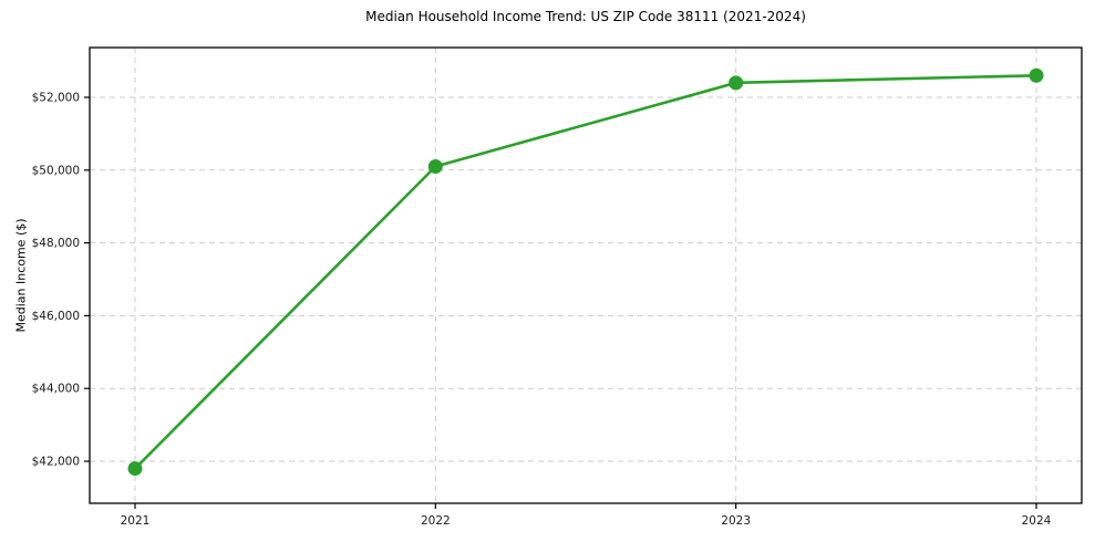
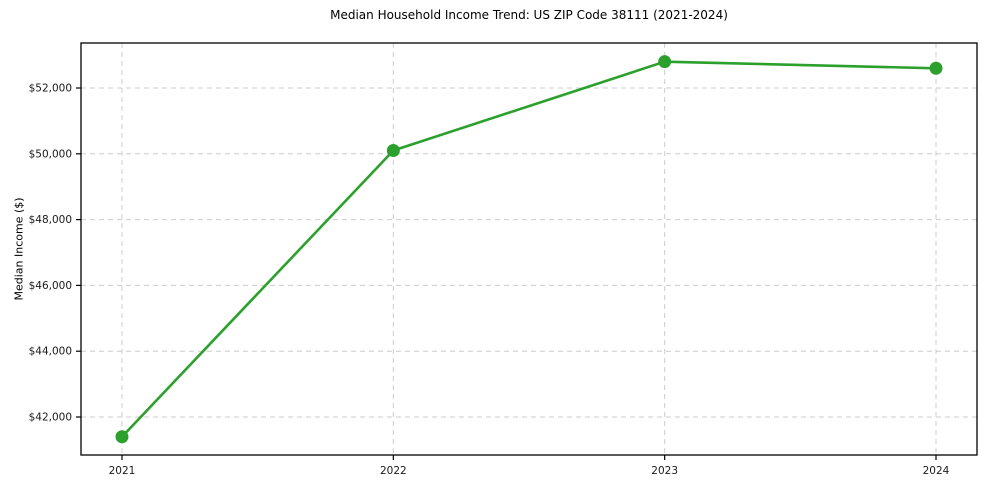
2021: $41800 -> $41400
2023: $52400 -> $52800
